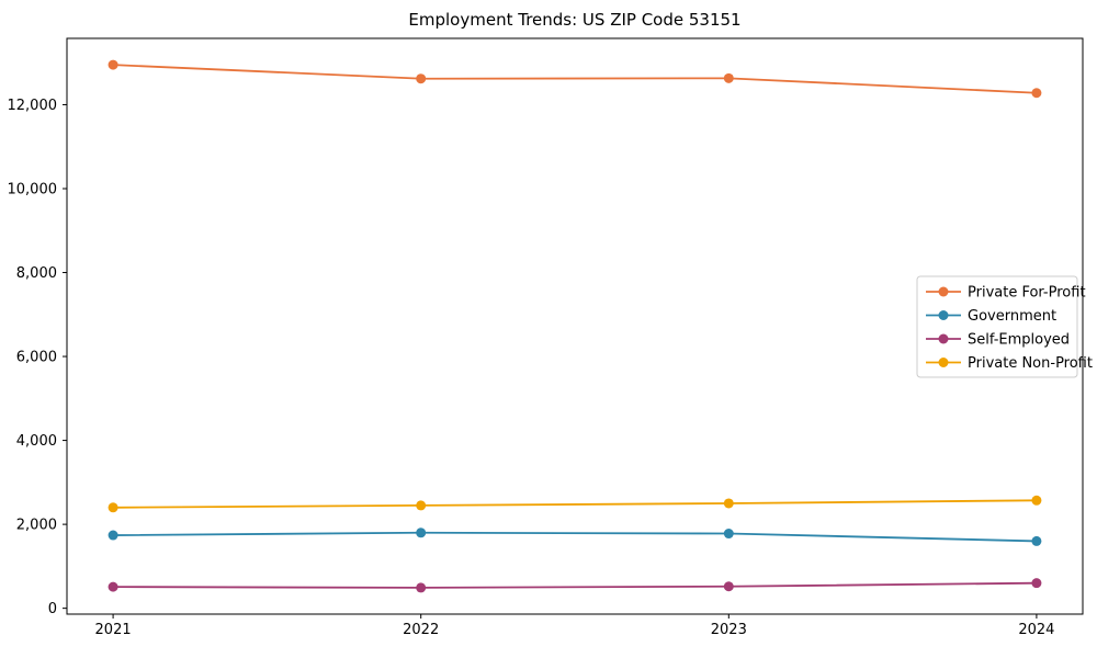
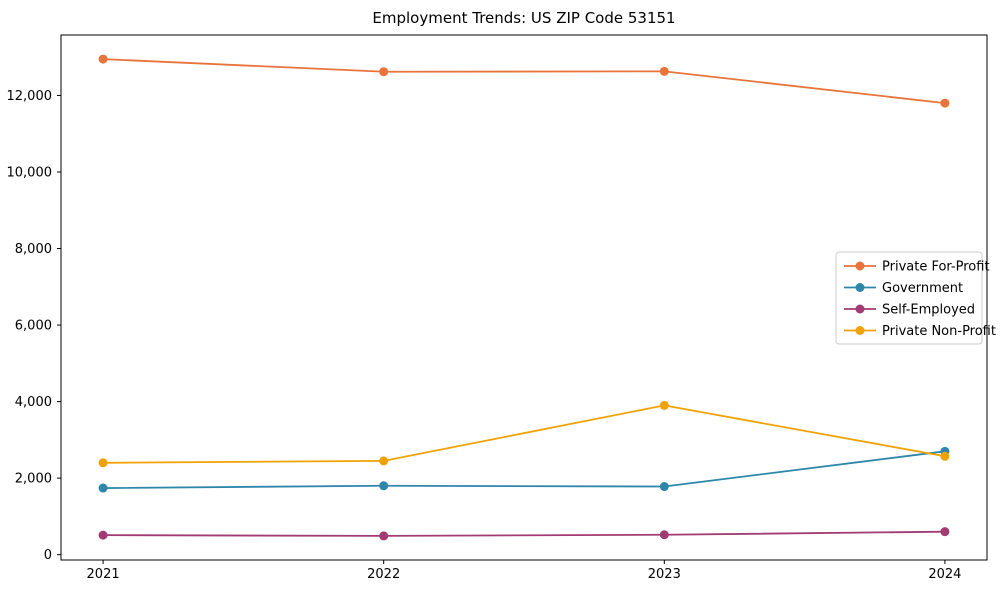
Private Non-Profit/2023: 2500 -> 3900
Private For-Profit/2024: 12300 -> 11800
Government/2024: 1600 -> 2700
